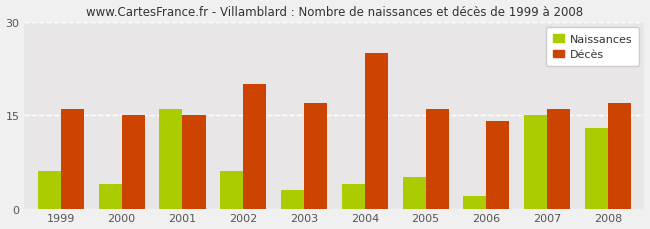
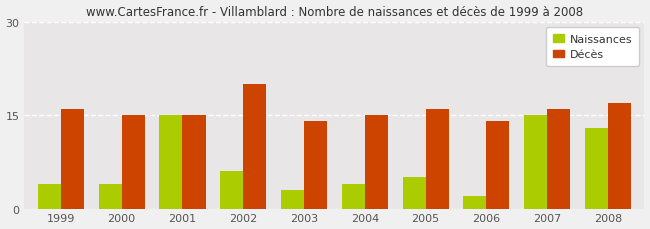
Naissances/1999: 6 -> 4
Naissances/2001: 16 -> 15
Décès/2003: 17 -> 14
Décès/2004: 25 -> 15
